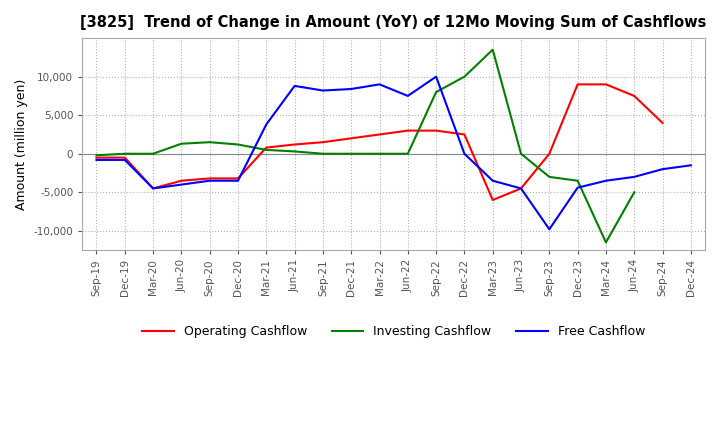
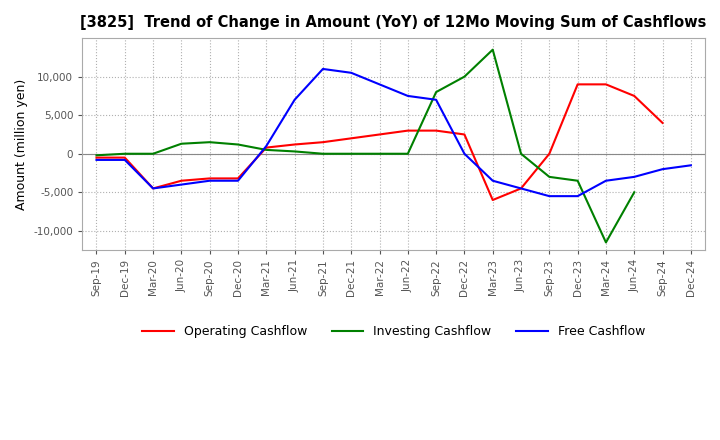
Free Cashflow/Mar-21: 3,800 -> 1,000
Free Cashflow/Jun-21: 8,800 -> 7,000
Free Cashflow/Sep-21: 8,200 -> 11,000
Free Cashflow/Dec-21: 8,400 -> 10,500
Free Cashflow/Sep-22: 10,000 -> 7,000
Free Cashflow/Sep-23: -9,800 -> -5,500
Free Cashflow/Dec-23: -4,400 -> -5,500
